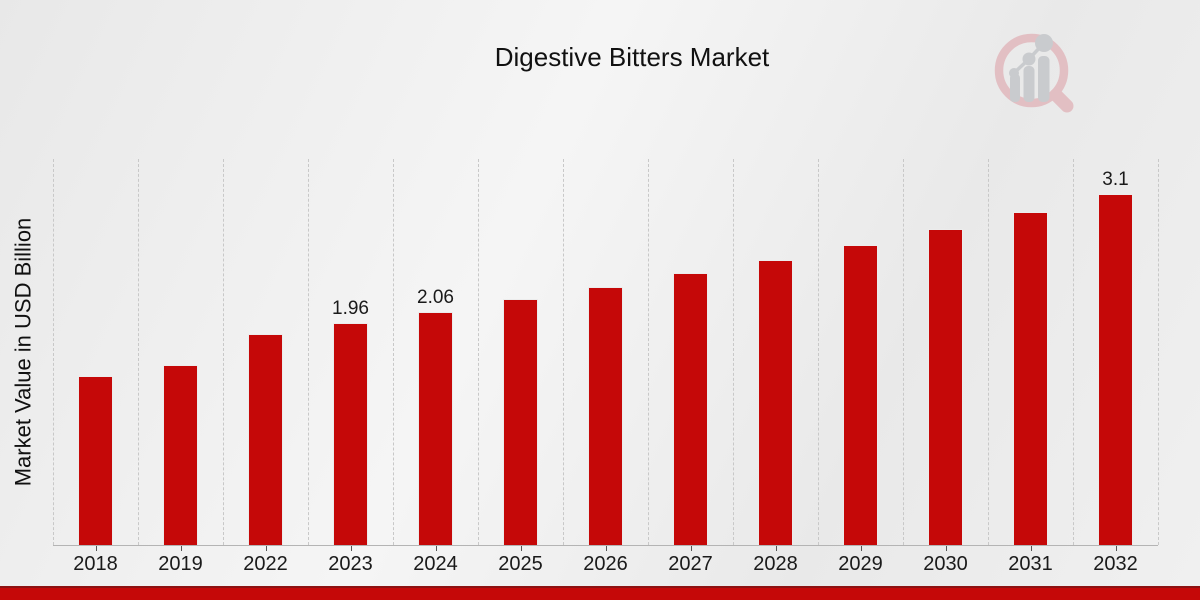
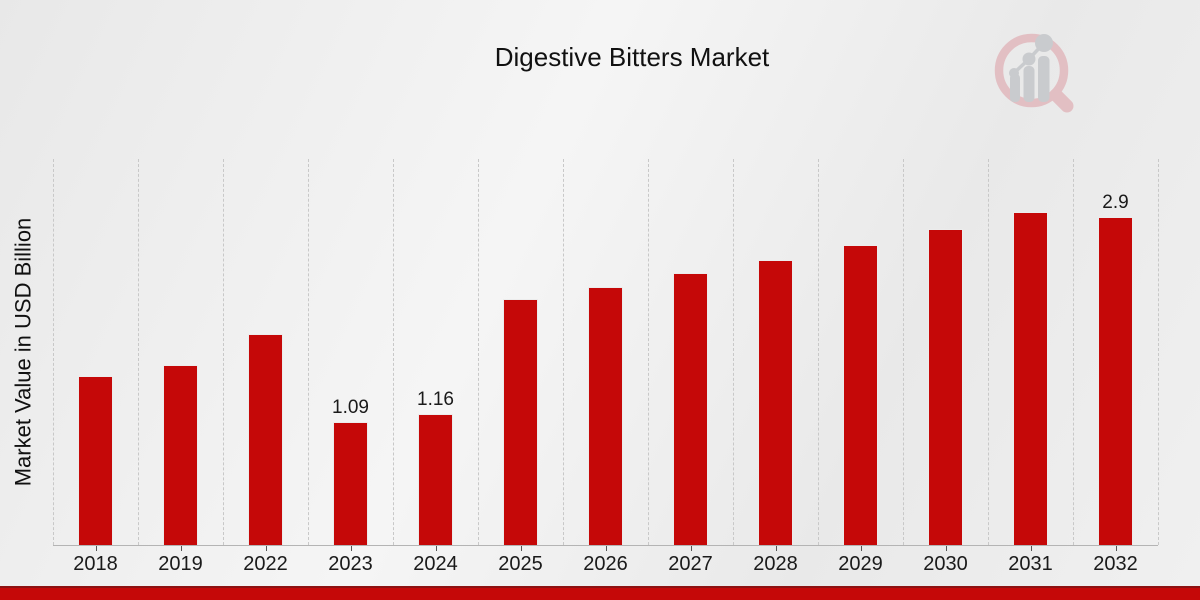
2023: 1.96 -> 1.09
2024: 2.06 -> 1.16
2032: 3.1 -> 2.9
